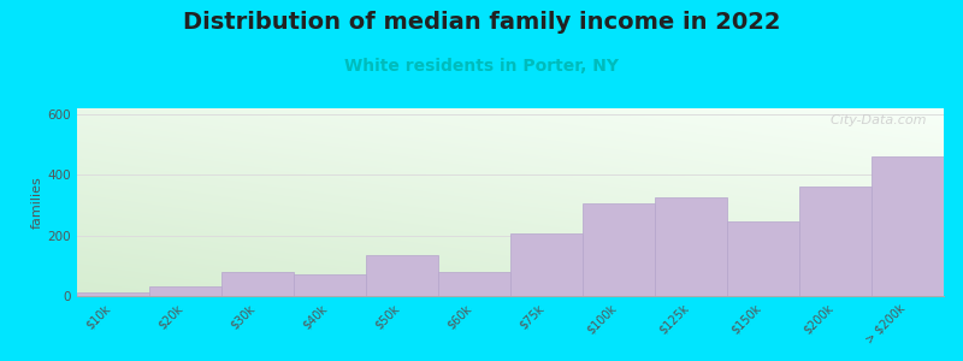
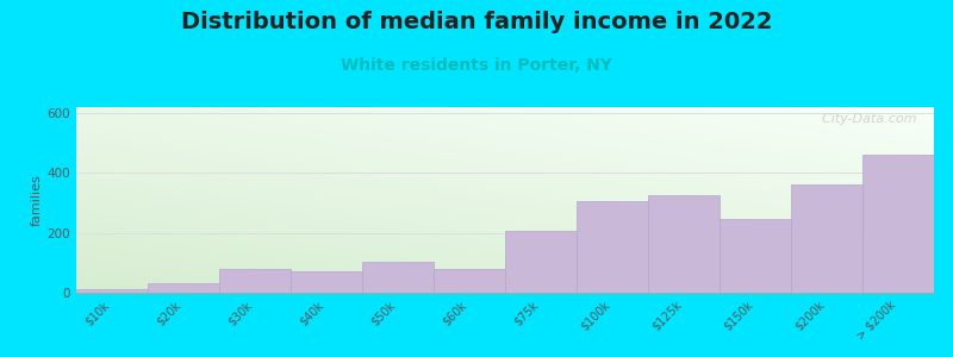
$50k: 135 -> 105
